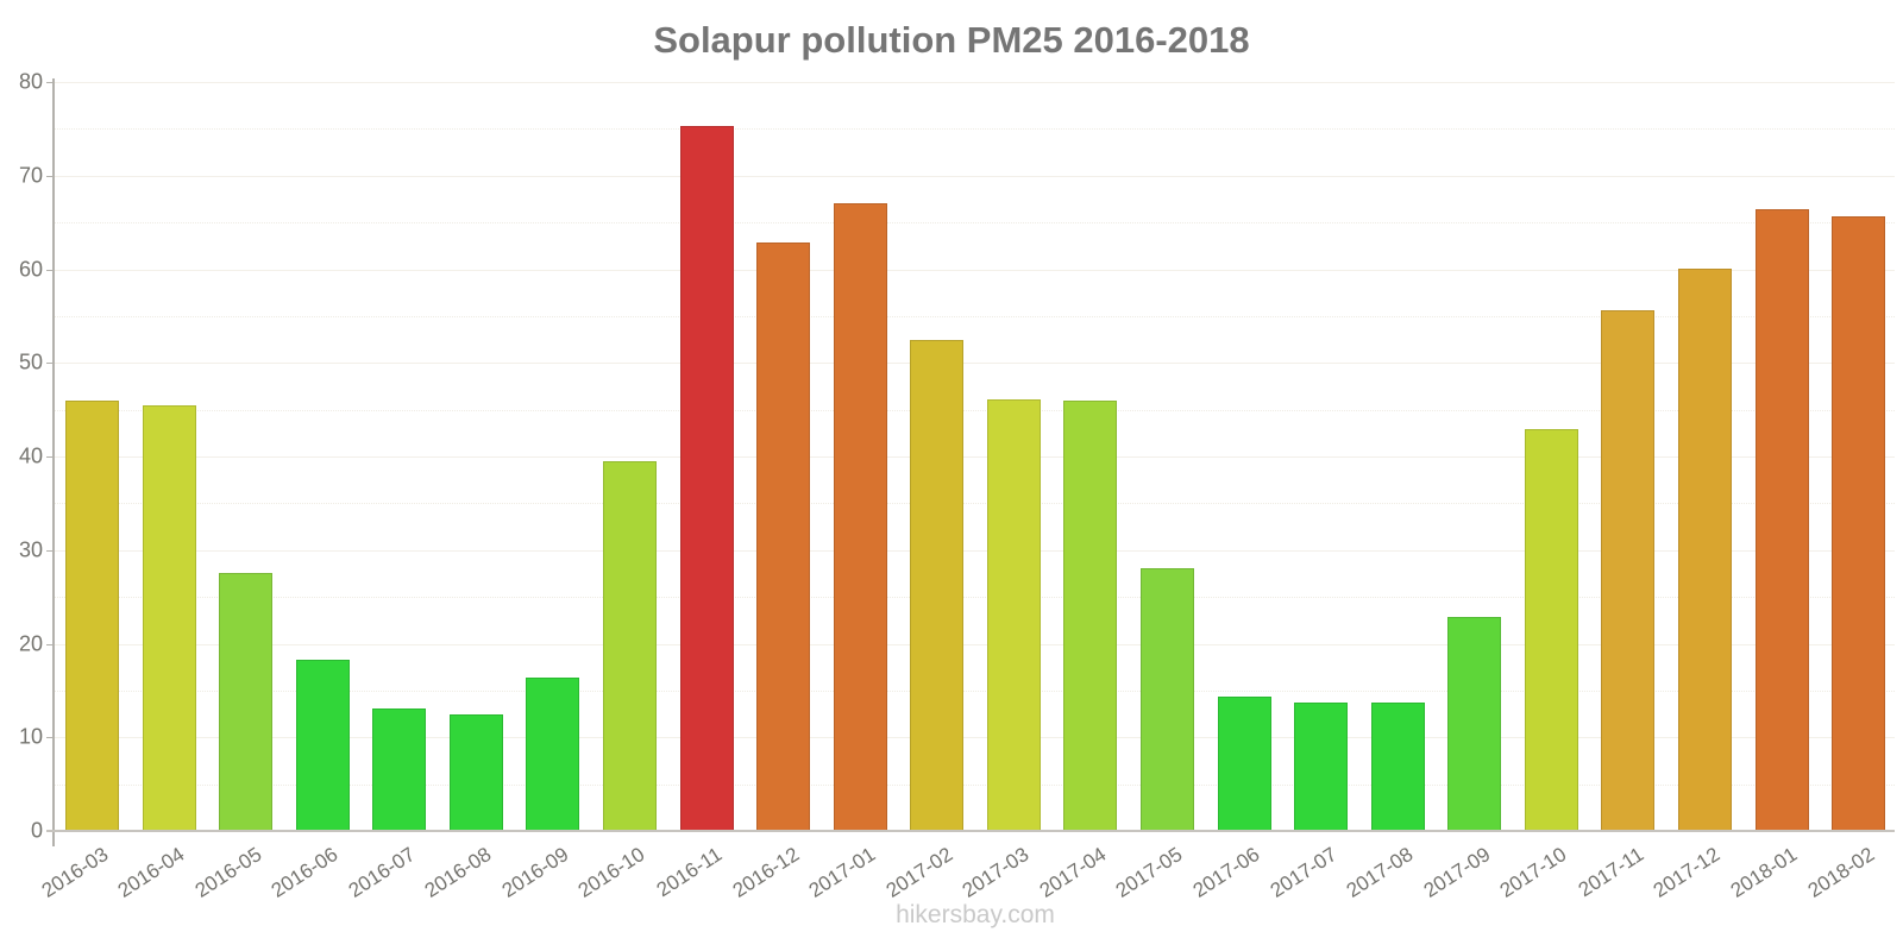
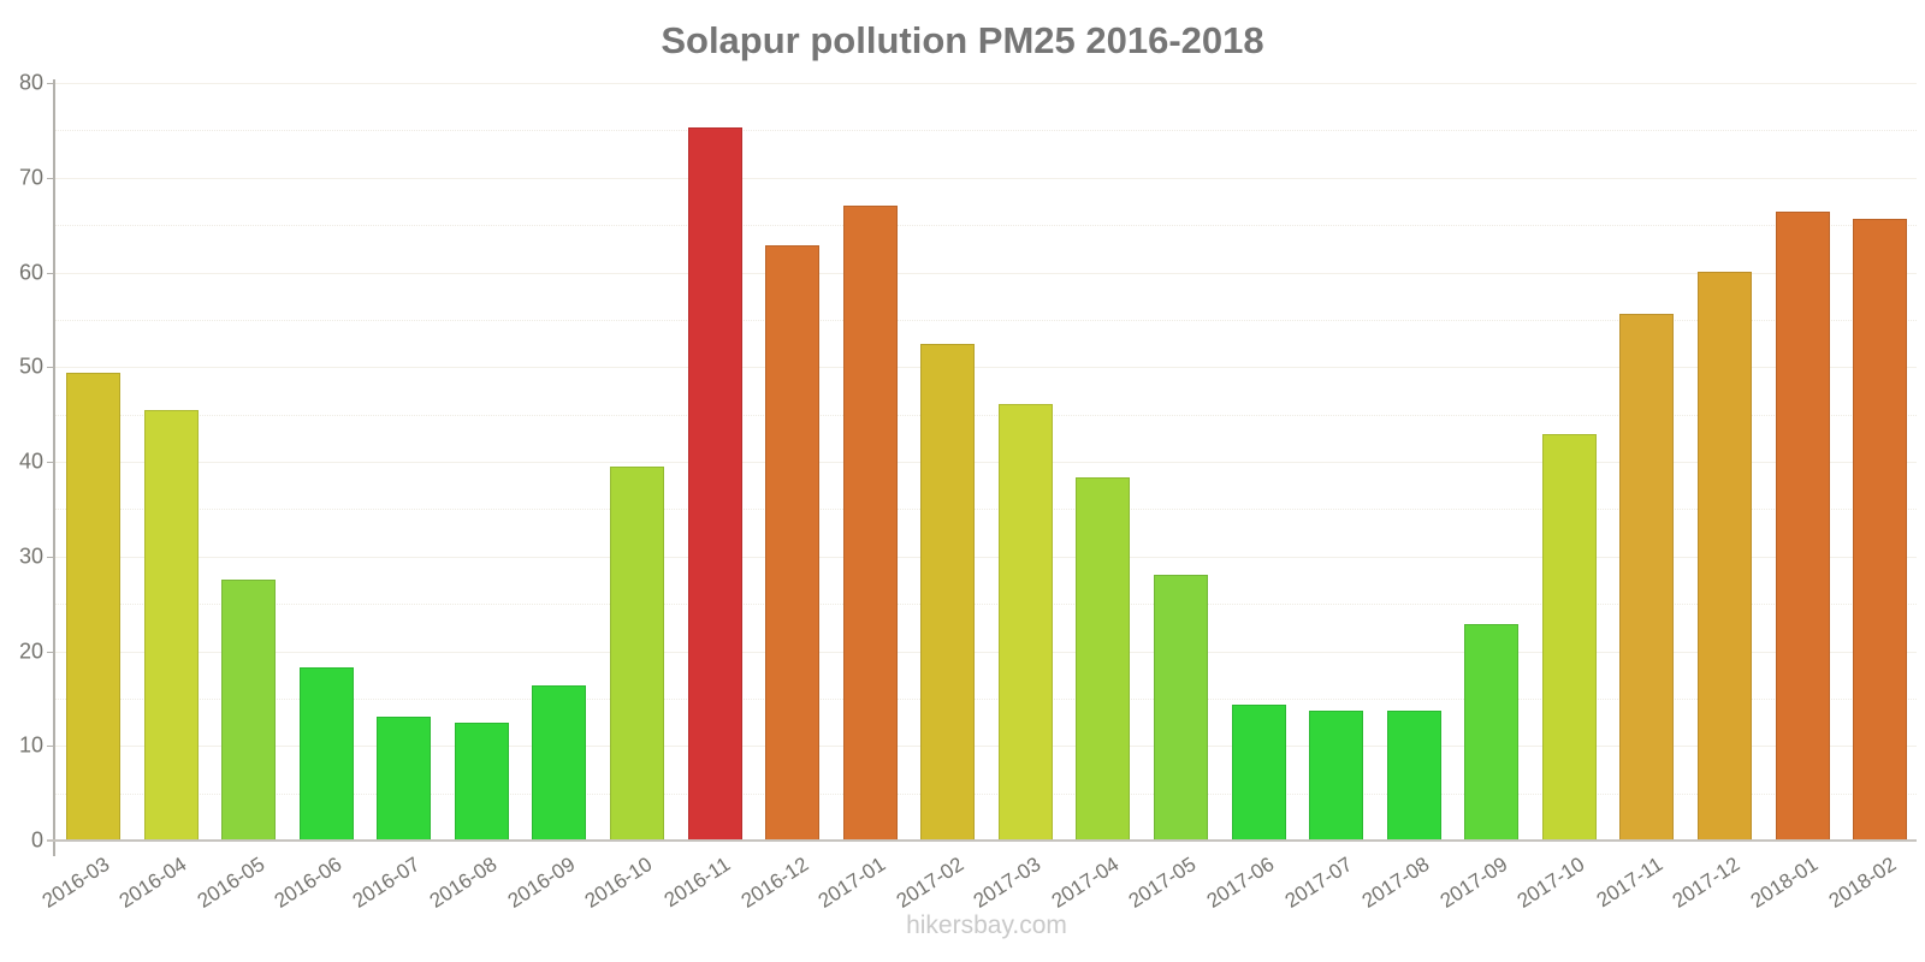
2016-03: 46 -> 49
2017-04: 46 -> 38
